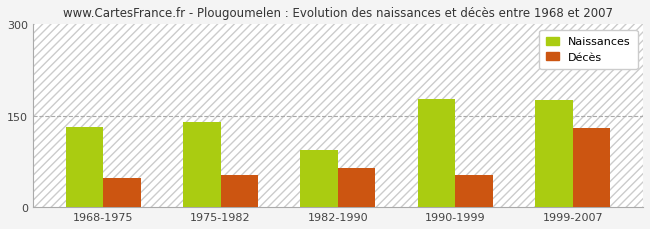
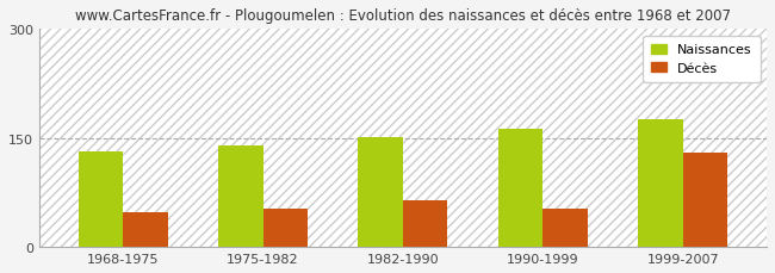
Naissances/1982-1990: 94 -> 152
Naissances/1990-1999: 178 -> 163
